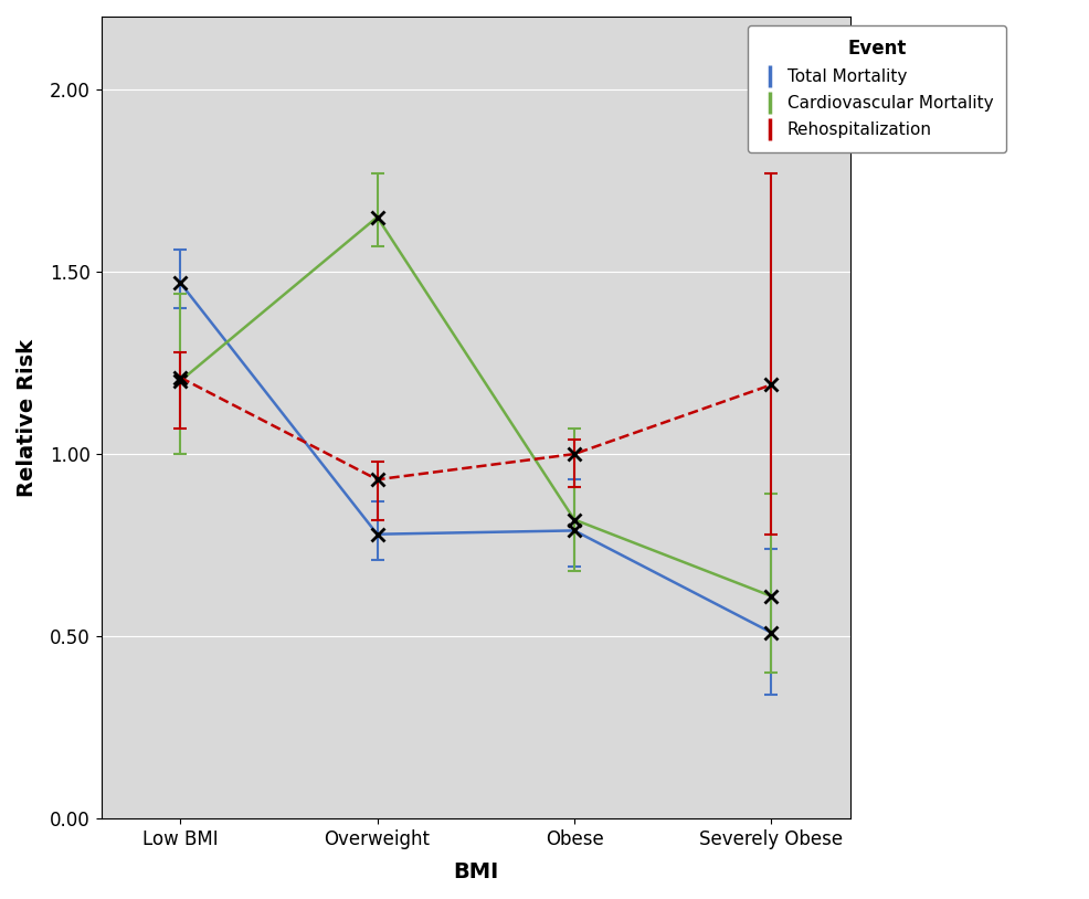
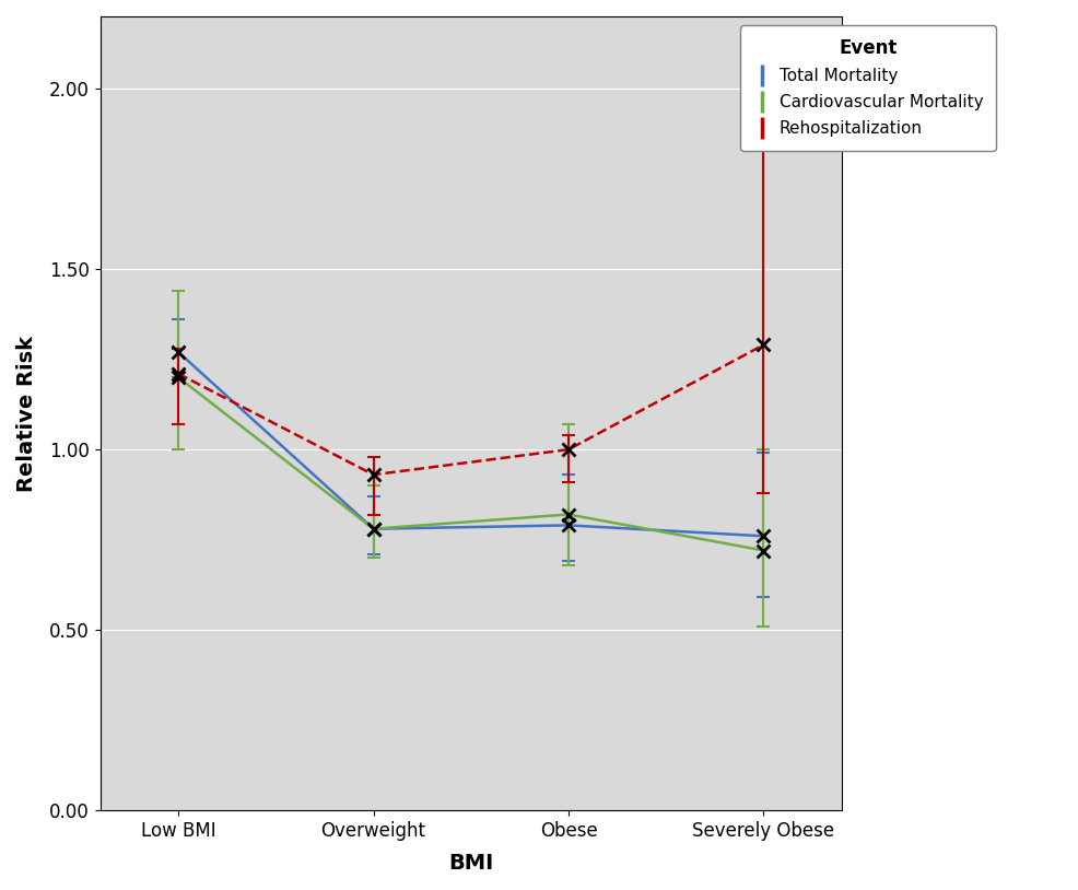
Total Mortality/Low BMI: 1.47 -> 1.27
Cardiovascular Mortality/Overweight: 1.65 -> 0.78
Total Mortality/Severely Obese: 0.51 -> 0.76
Cardiovascular Mortality/Severely Obese: 0.61 -> 0.72
Rehospitalization/Severely Obese: 1.19 -> 1.29
